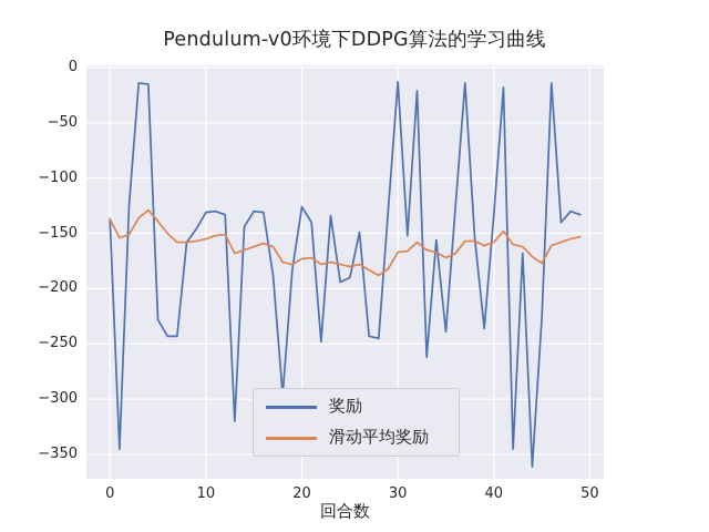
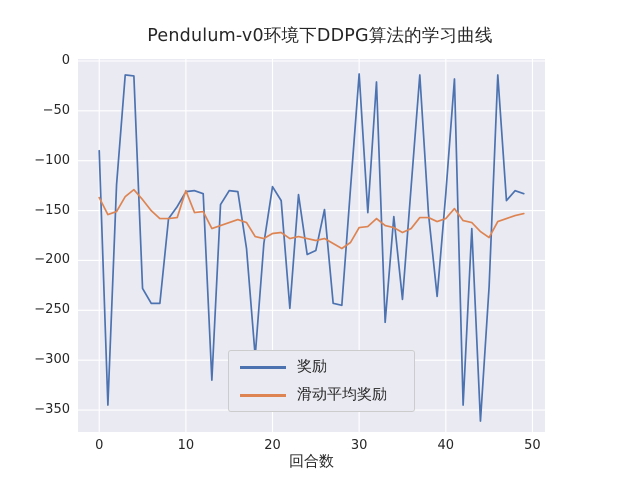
奖励/0: -140 -> -90
滑动平均奖励/10: -160 -> -130
